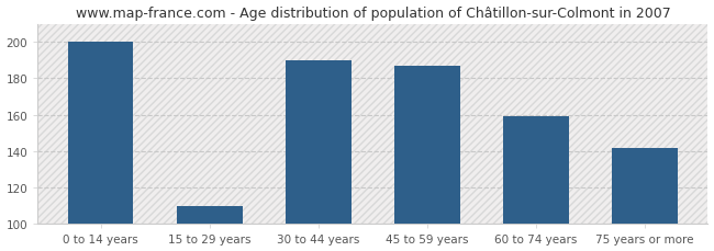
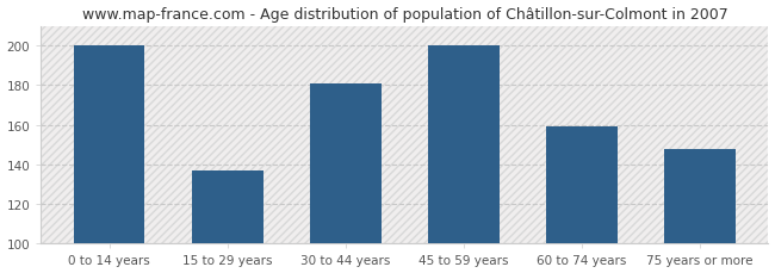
15 to 29 years: 110 -> 137
30 to 44 years: 190 -> 181
45 to 59 years: 187 -> 200
75 years or more: 142 -> 148
